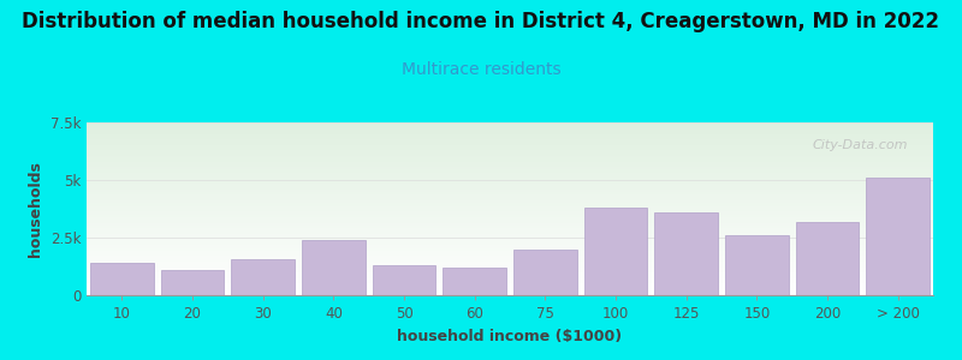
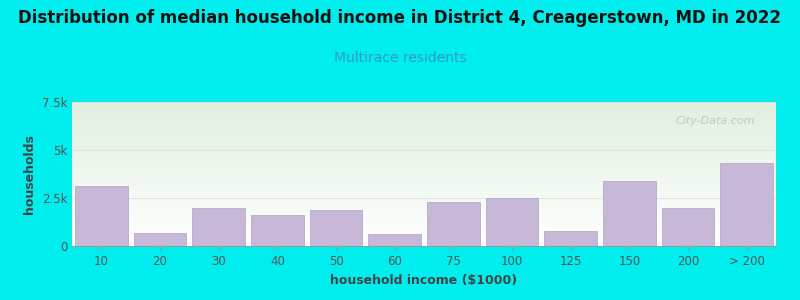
10: 1.4k -> 3.1k
20: 1.1k -> 0.7k
30: 1.6k -> 2.0k
40: 2.4k -> 1.6k
50: 1.3k -> 1.9k
60: 1.2k -> 0.6k
75: 2.0k -> 2.3k
100: 3.8k -> 2.5k
125: 3.6k -> 0.8k
150: 2.6k -> 3.4k
200: 3.2k -> 2.0k
> 200: 5.1k -> 4.3k
